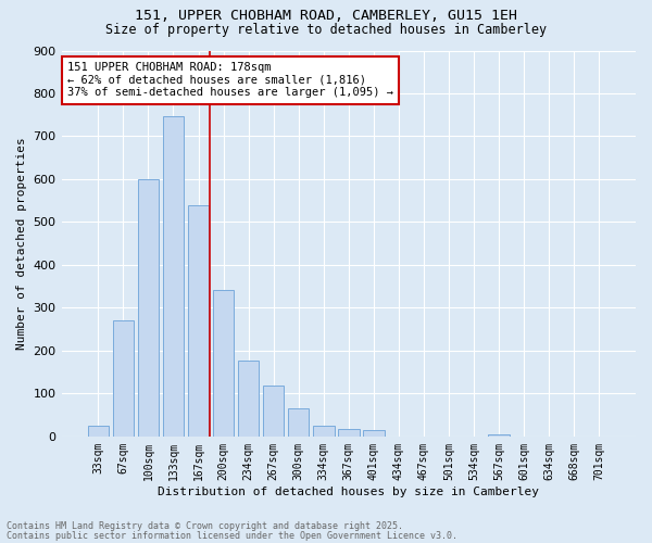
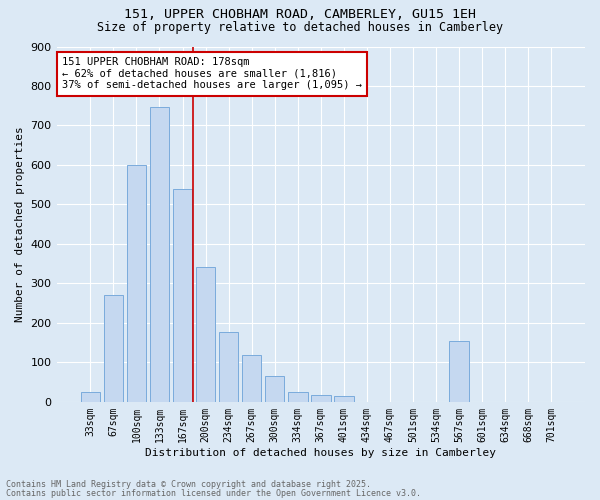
567sqm: 5 -> 155
